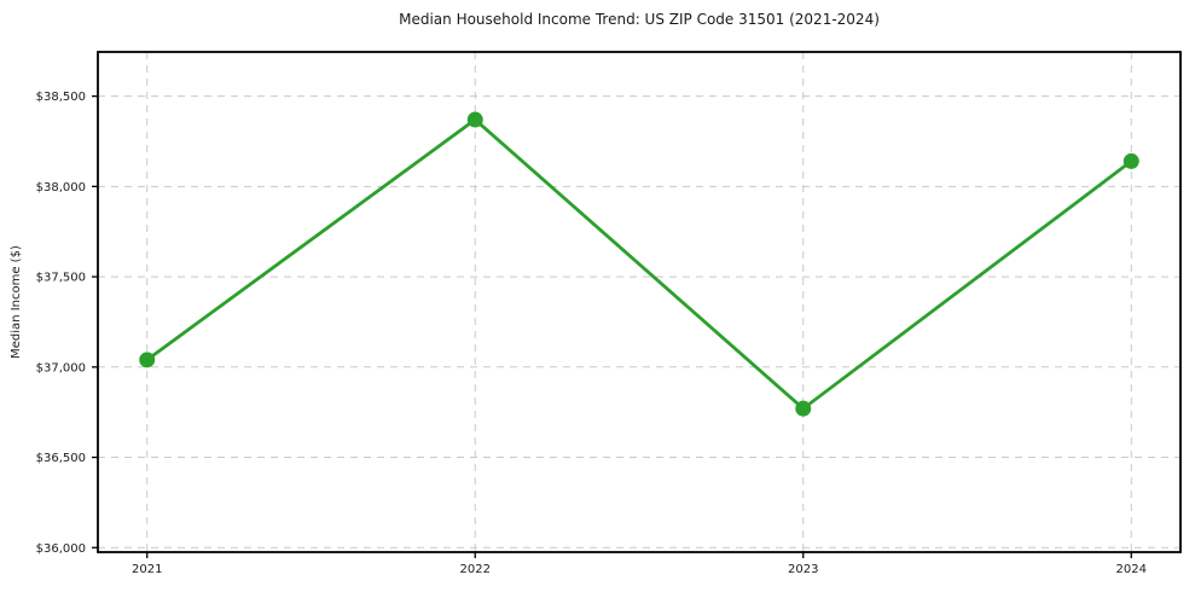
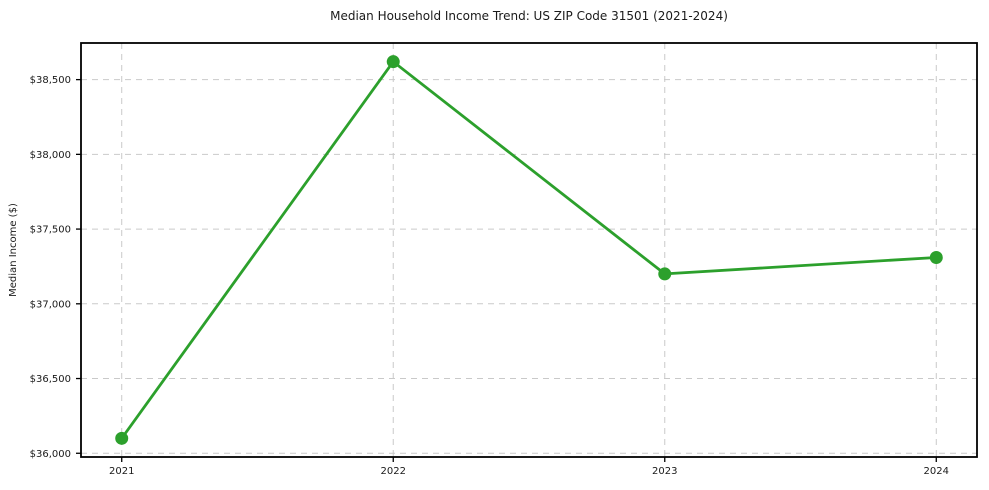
2021: $37040 -> $36100
2022: $38370 -> $38620
2023: $36770 -> $37200
2024: $38140 -> $37310
